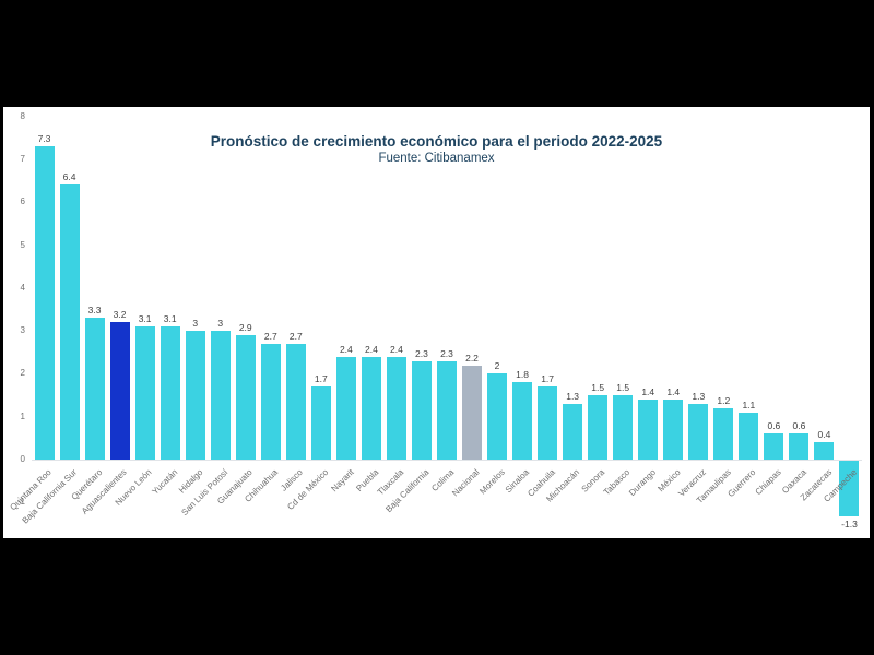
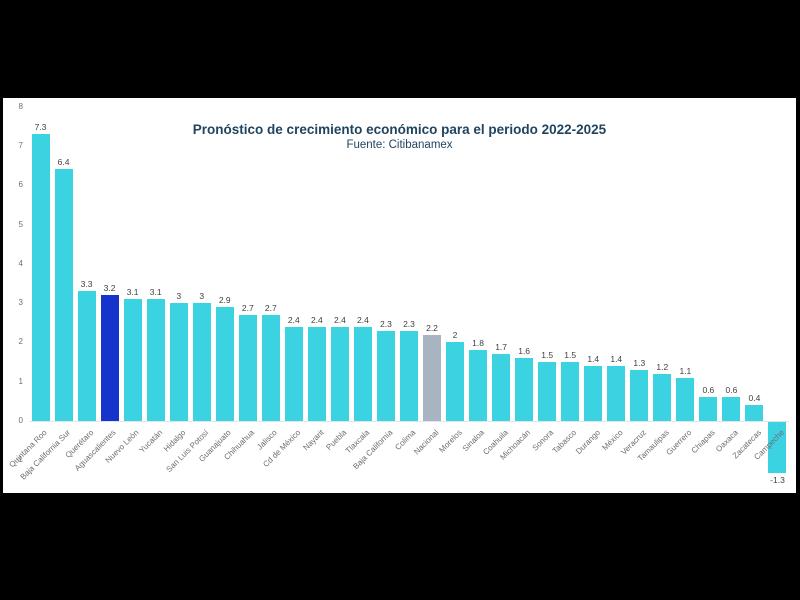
Cd de México: 1.7 -> 2.4
Michoacán: 1.3 -> 1.6
